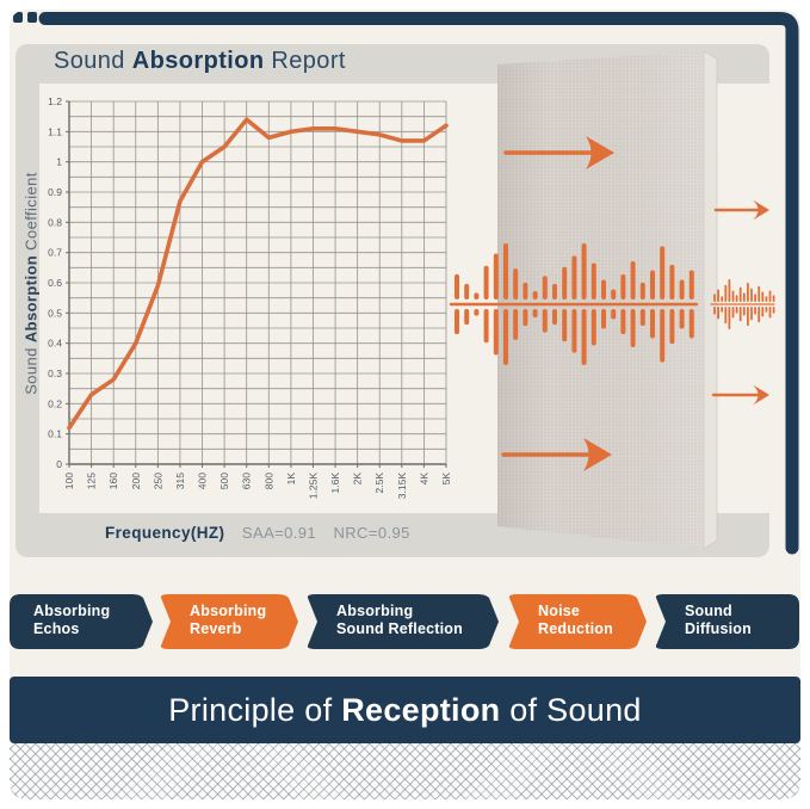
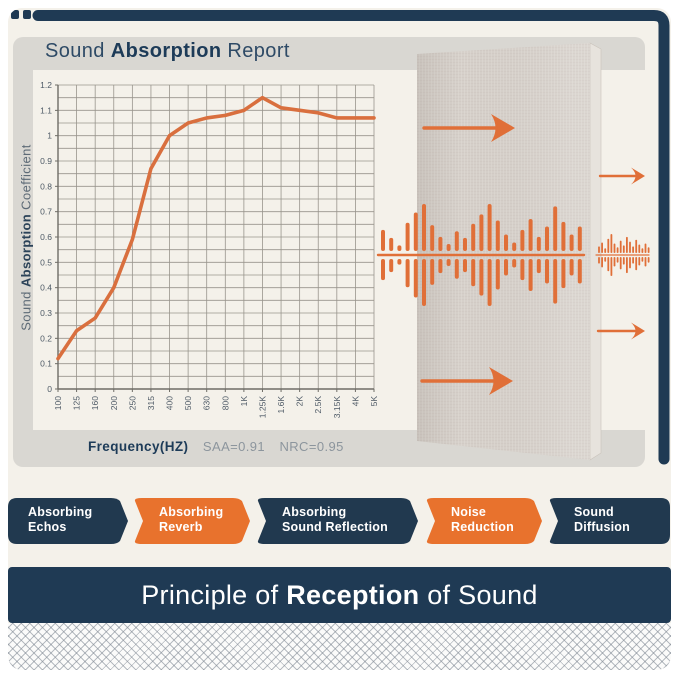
630: 1.14 -> 1.07
1.25K: 1.11 -> 1.15
5K: 1.12 -> 1.07
